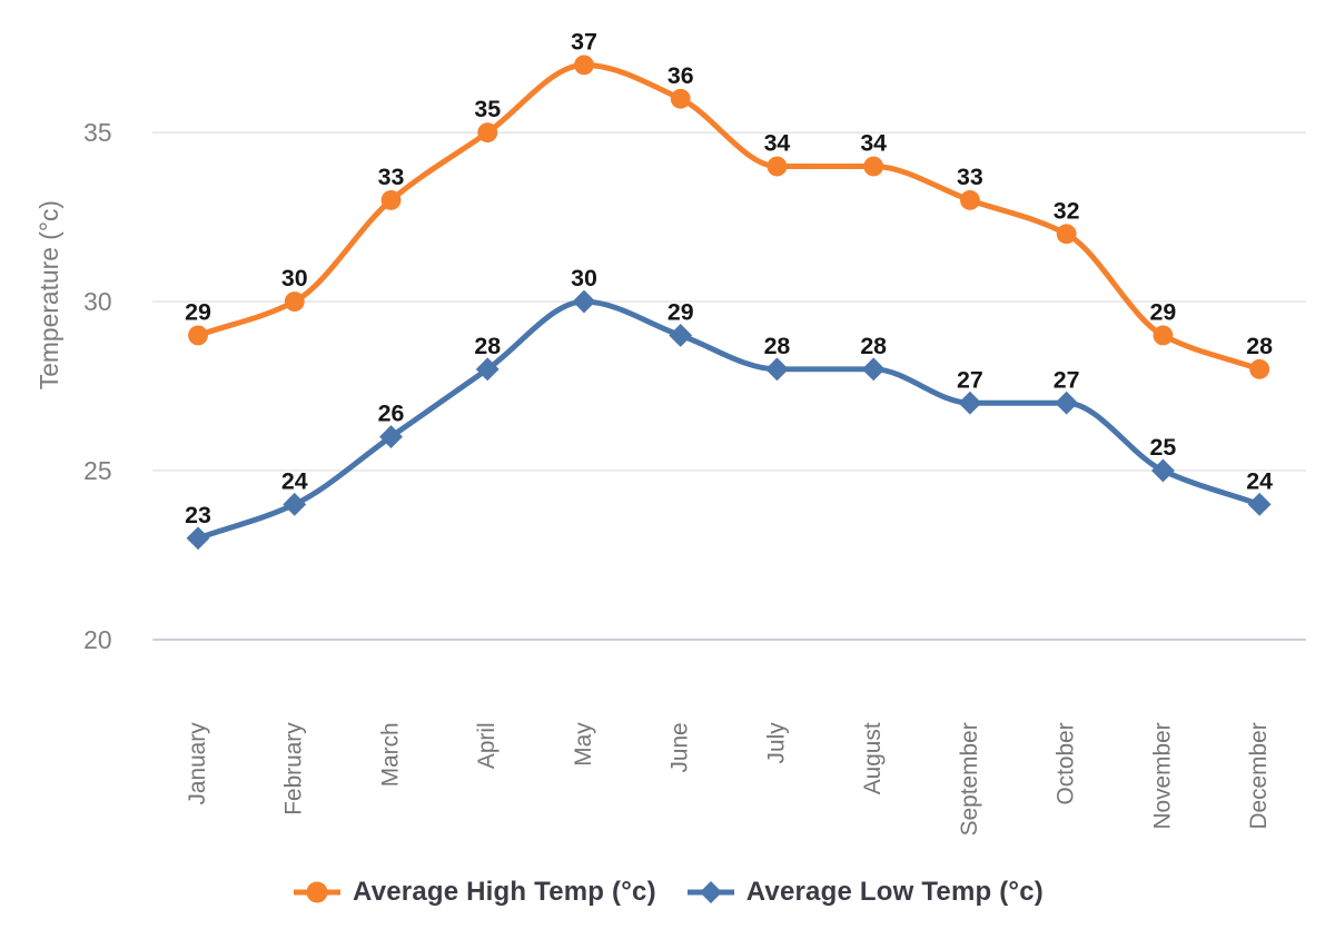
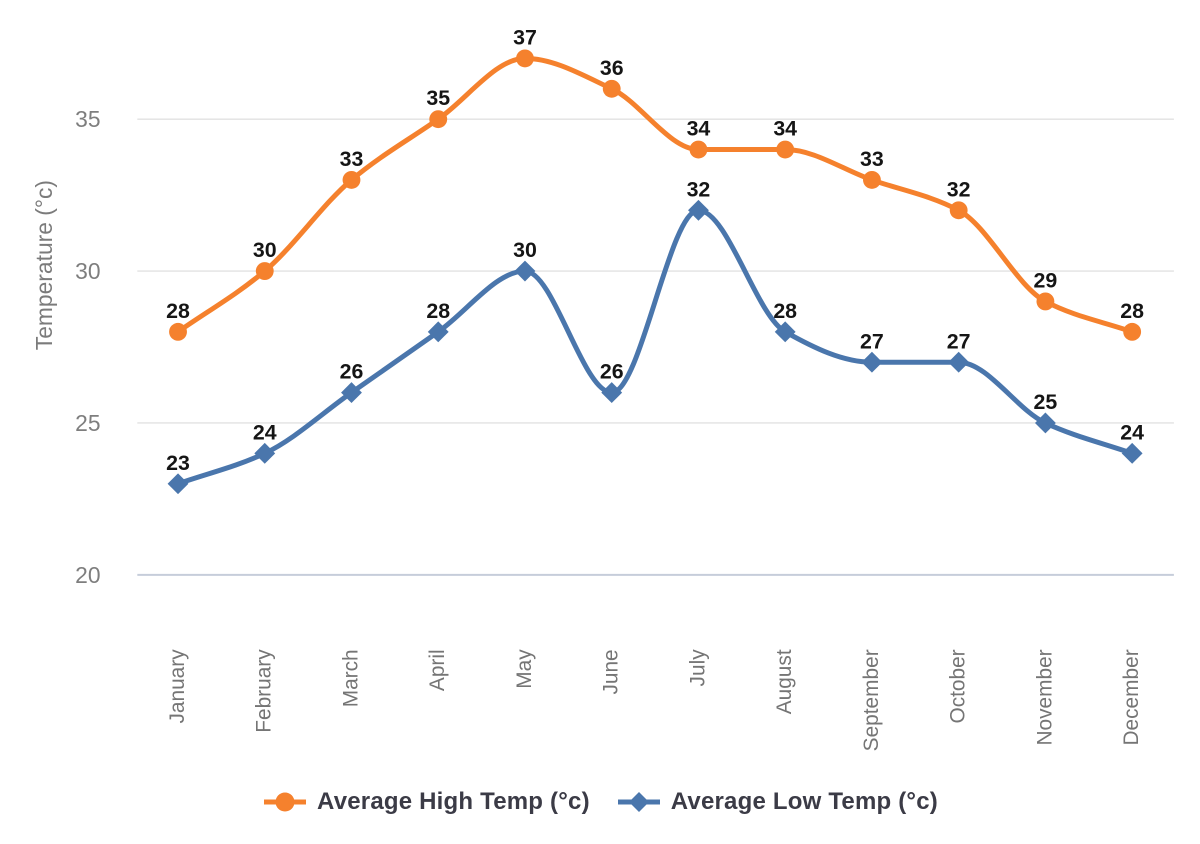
Average High Temp (°c)/January: 29 -> 28
Average Low Temp (°c)/June: 29 -> 26
Average Low Temp (°c)/July: 28 -> 32
